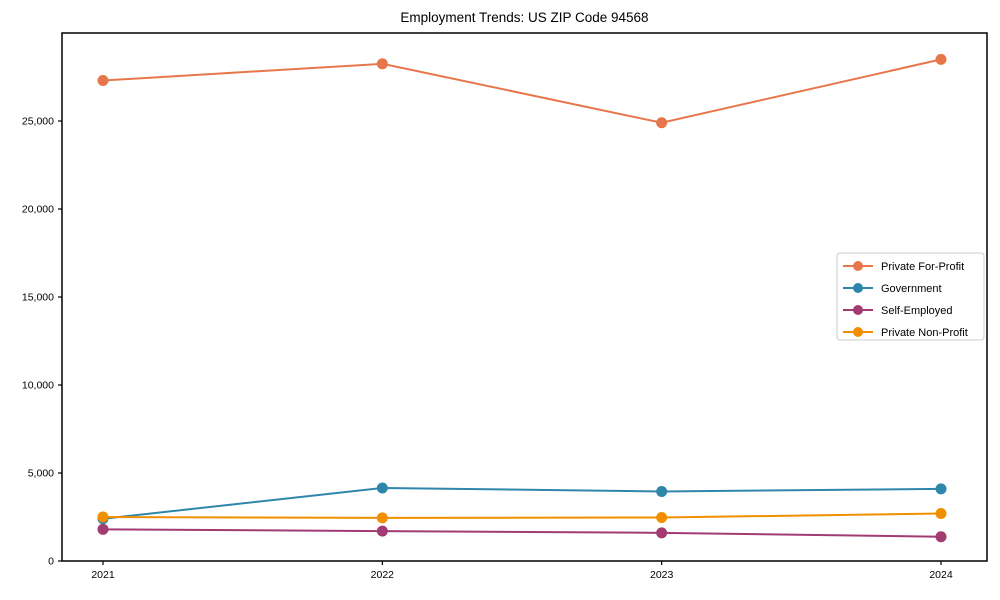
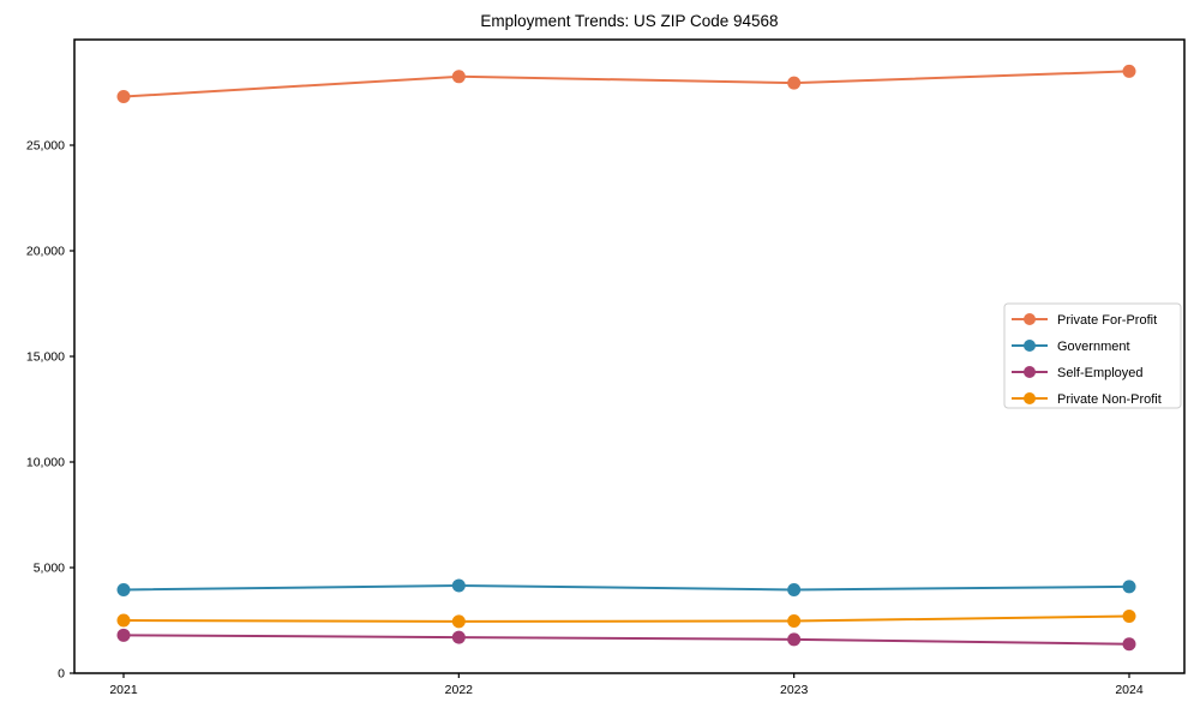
Government/2021: 2400 -> 4000
Private For-Profit/2023: 24900 -> 28000
